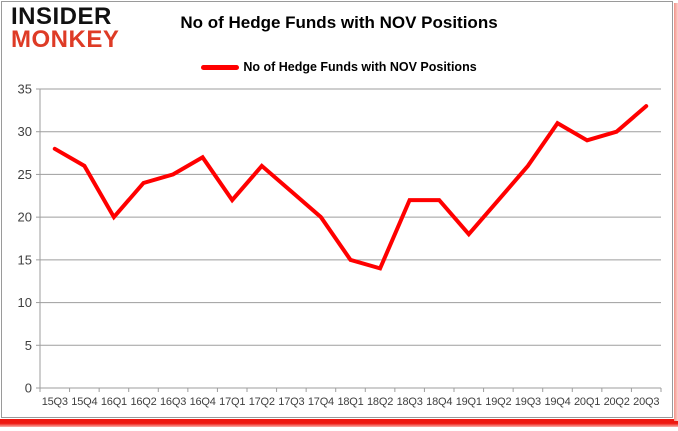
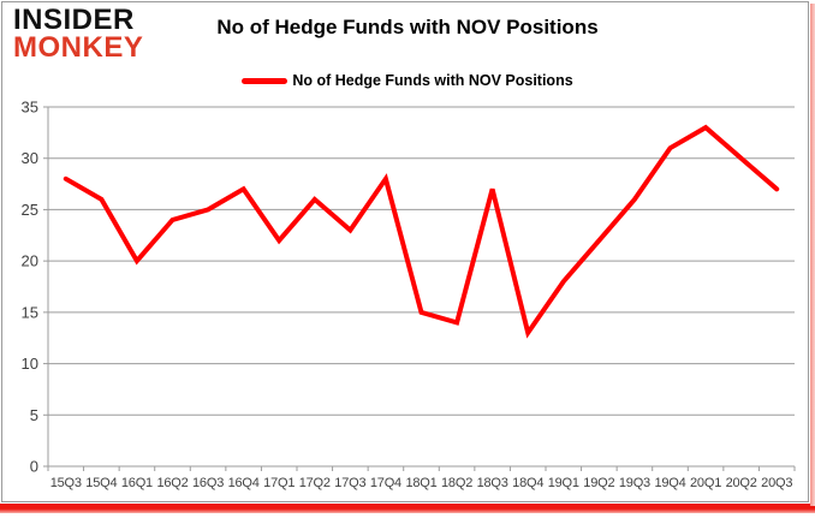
17Q4: 20 -> 28
18Q3: 22 -> 27
18Q4: 22 -> 13
20Q1: 29 -> 33
20Q3: 33 -> 27
